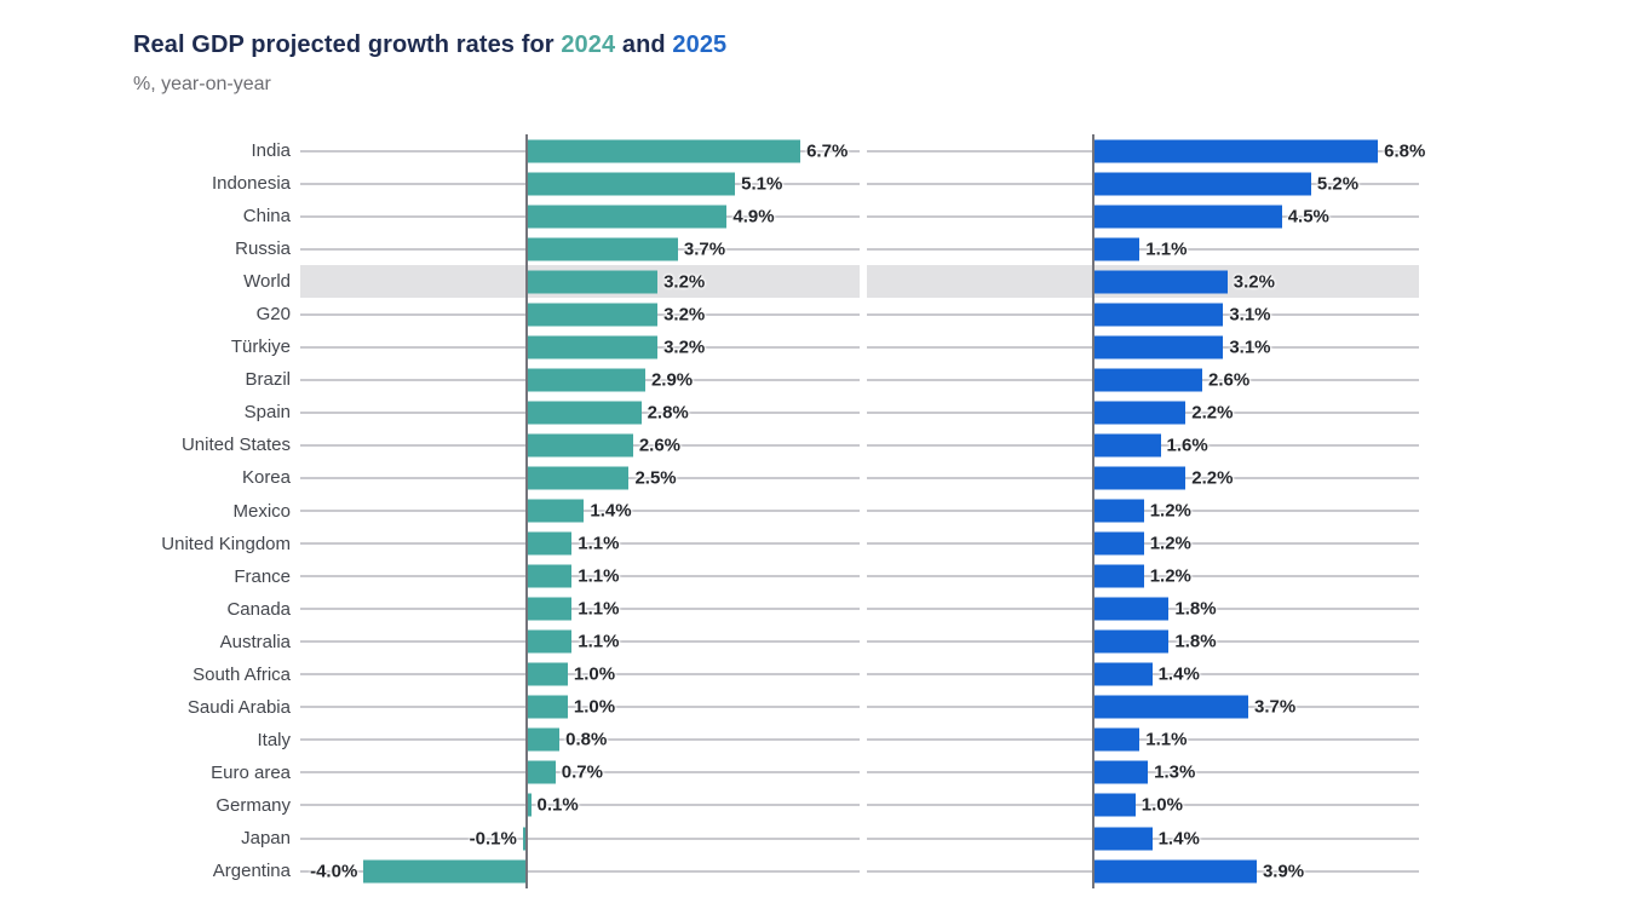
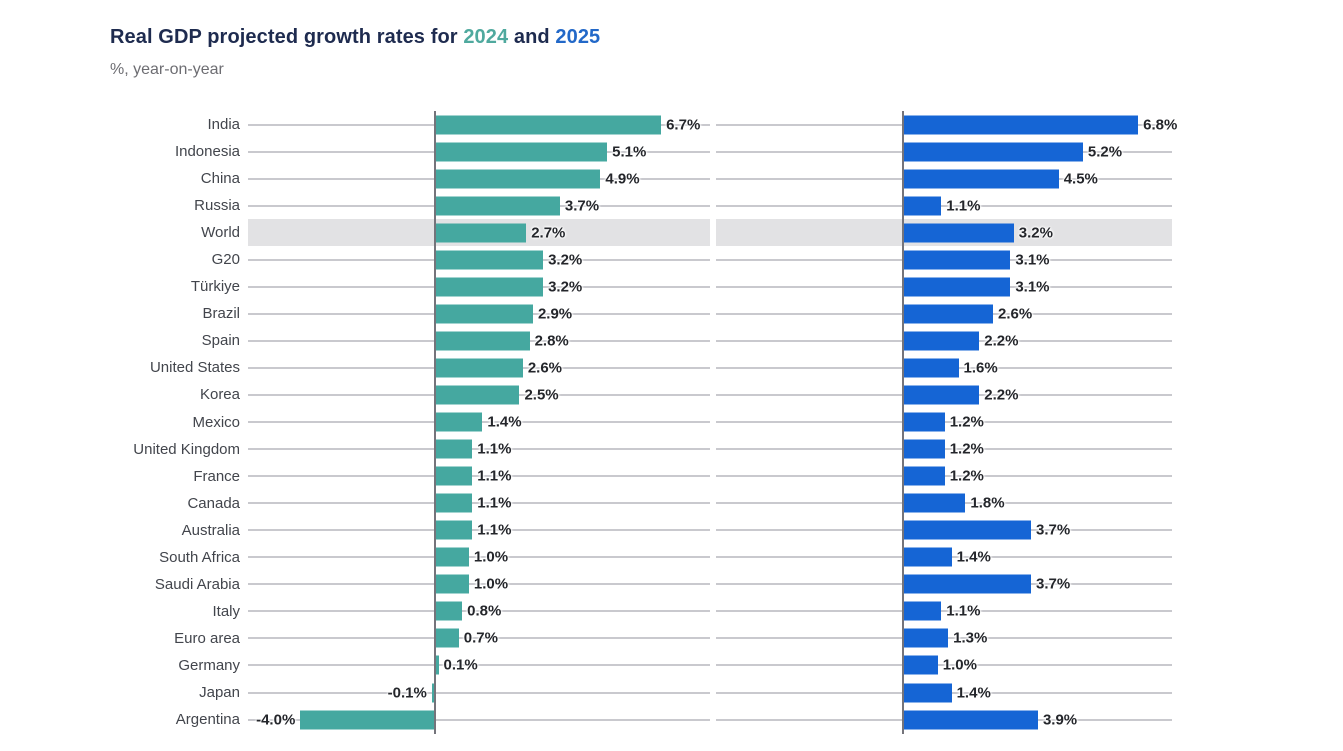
2024/World: 3.2% -> 2.7%
2025/Australia: 1.8% -> 3.7%
